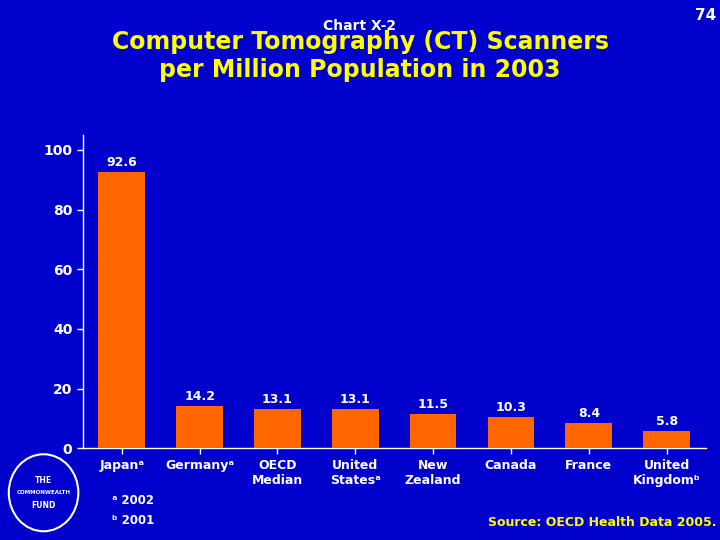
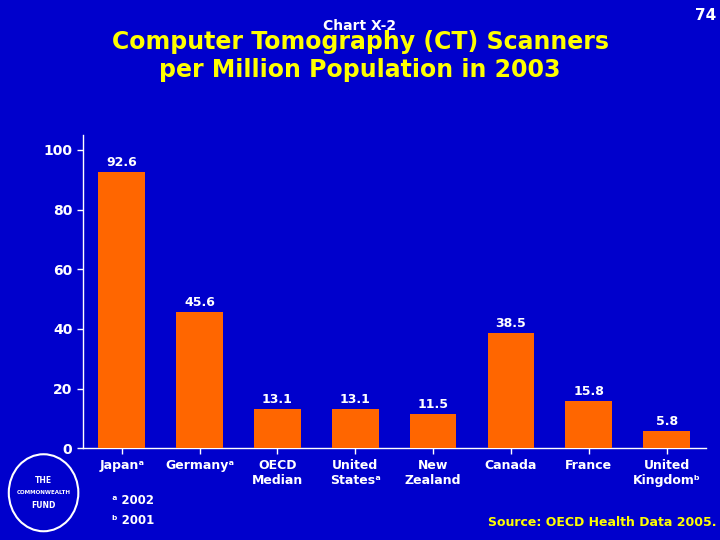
Germanyᵃ: 14.2 -> 45.6
Canada: 10.3 -> 38.5
France: 8.4 -> 15.8
